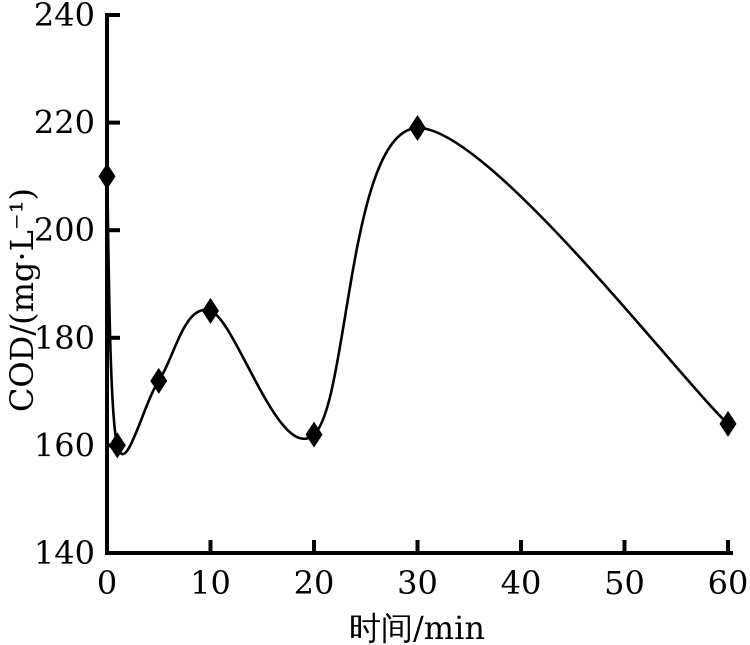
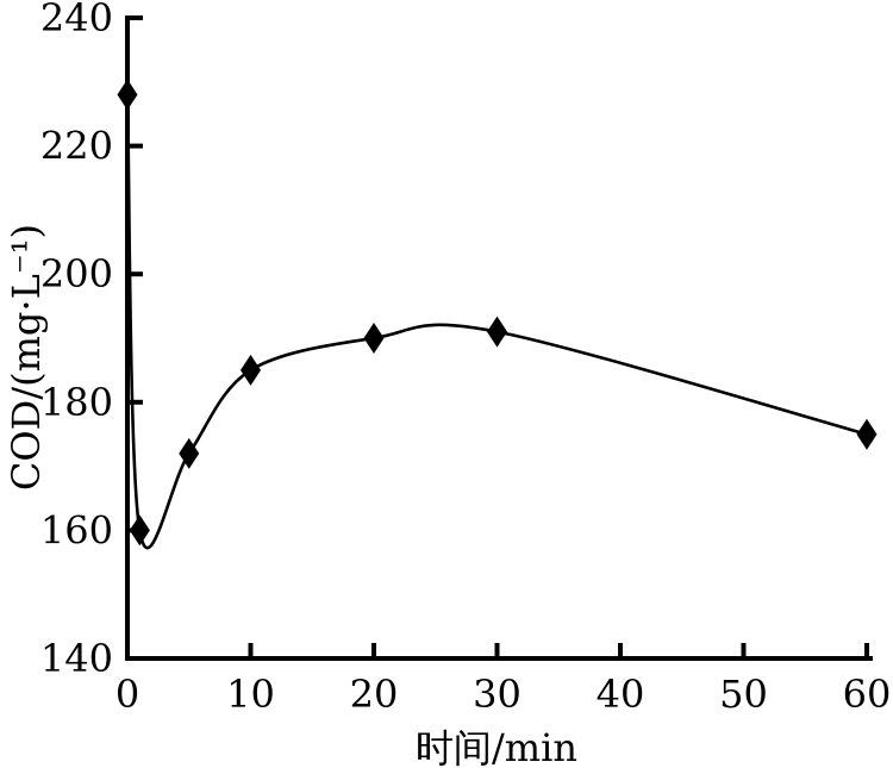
0: 210 -> 228
20: 162 -> 190
30: 219 -> 191
60: 164 -> 175
